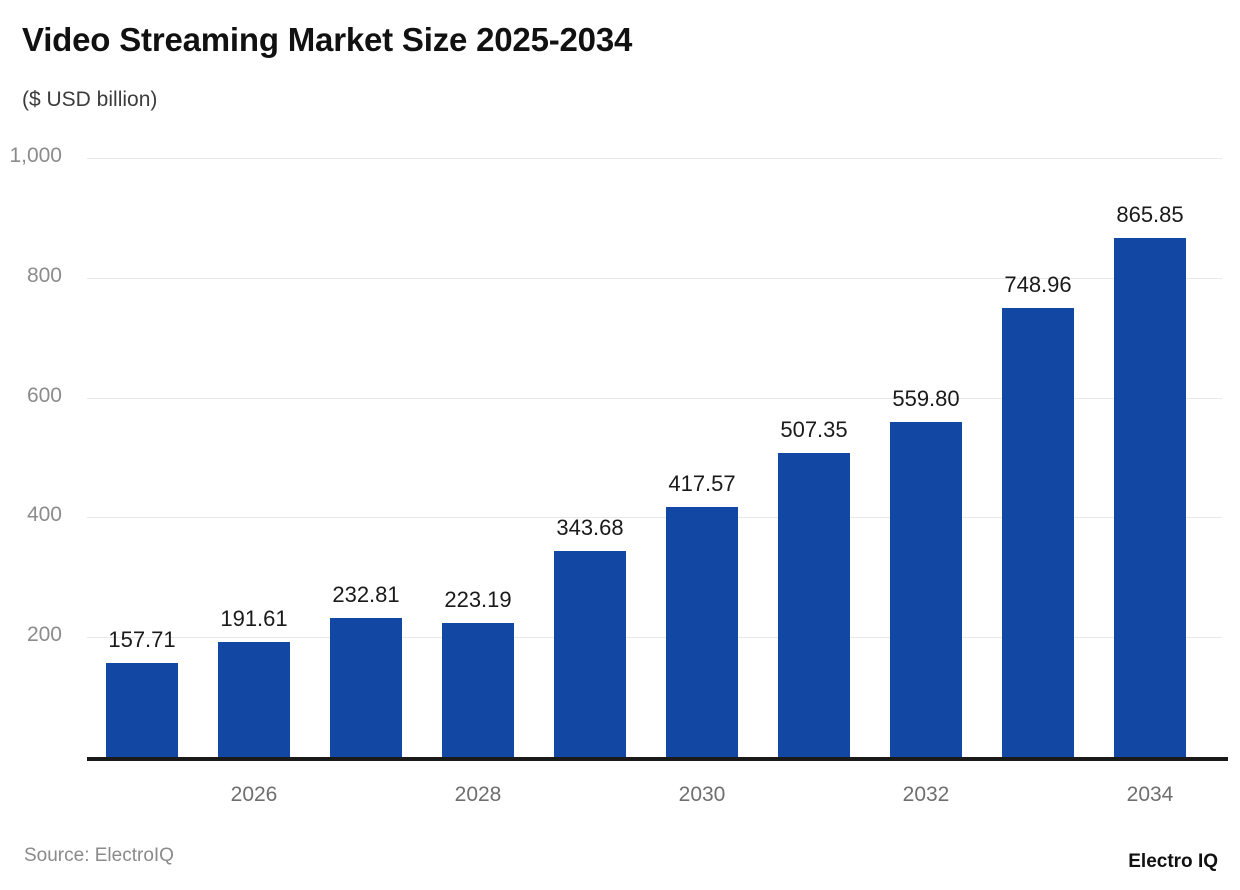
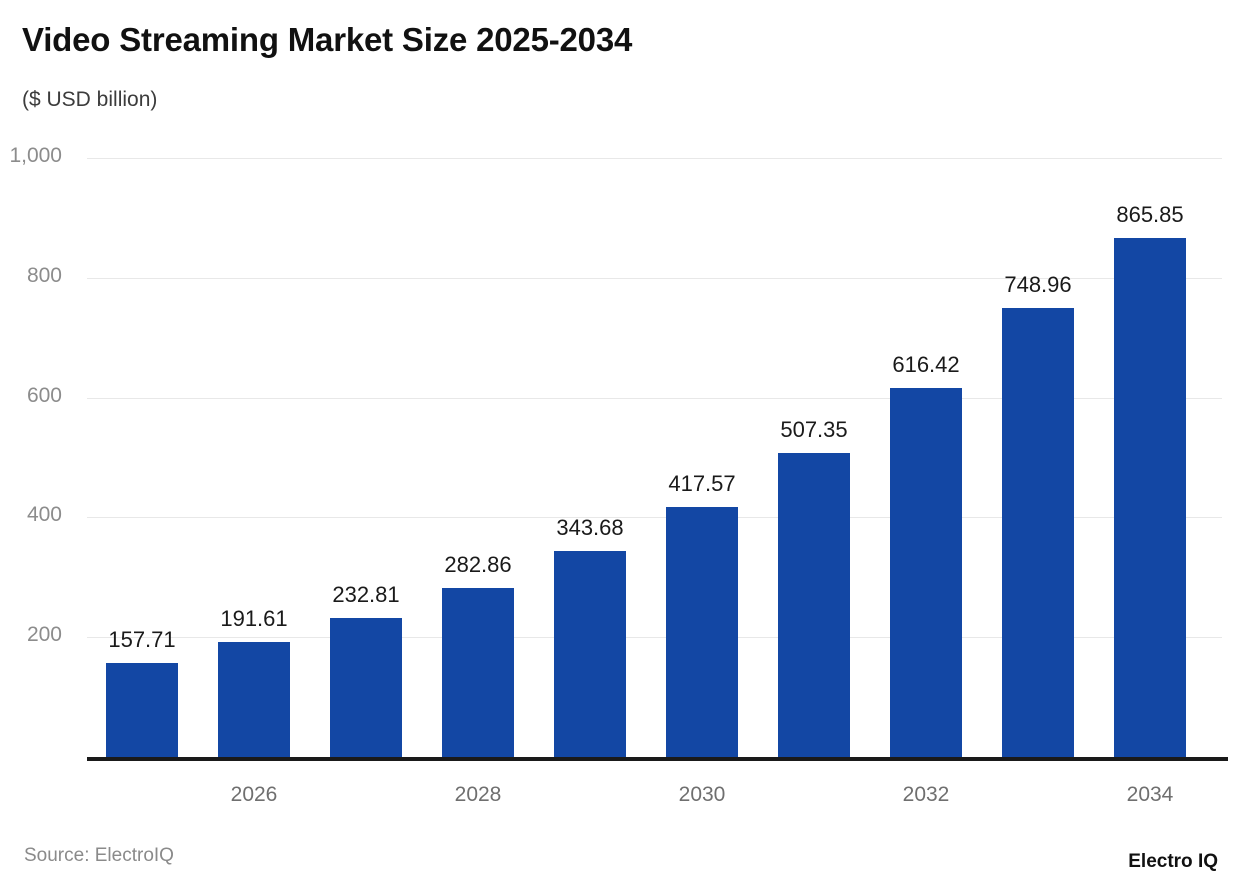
2028: 223.19 -> 282.86
2032: 559.80 -> 616.42
